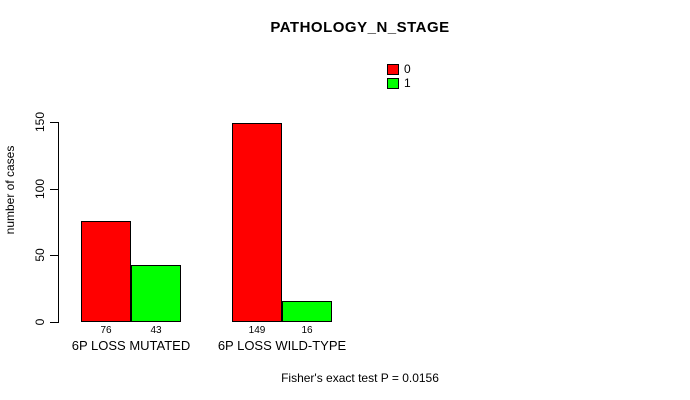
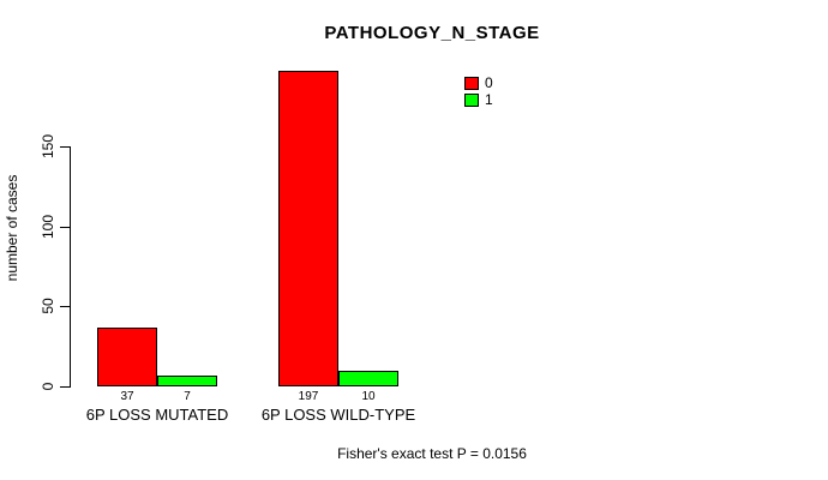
0/6P LOSS MUTATED: 76 -> 37
1/6P LOSS MUTATED: 43 -> 7
0/6P LOSS WILD-TYPE: 149 -> 197
1/6P LOSS WILD-TYPE: 16 -> 10
